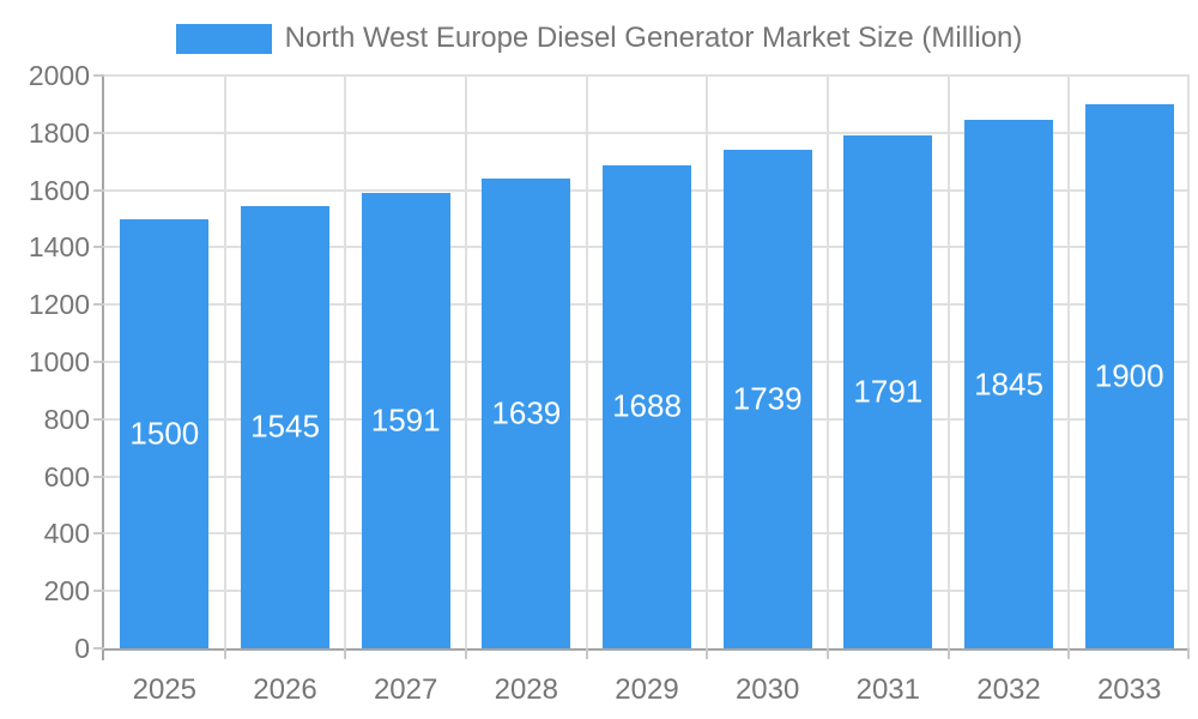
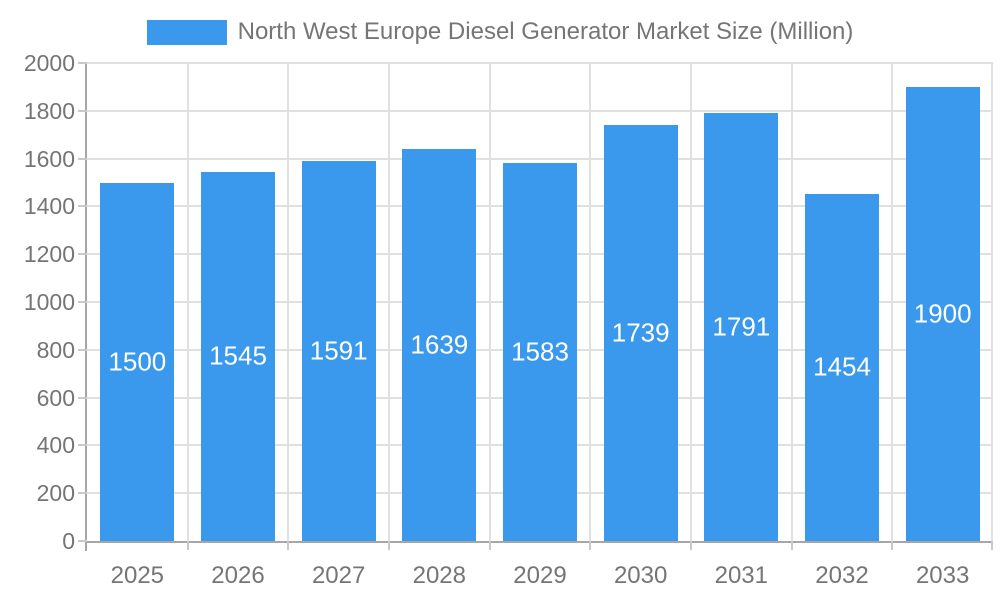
2029: 1688 -> 1583
2032: 1845 -> 1454
